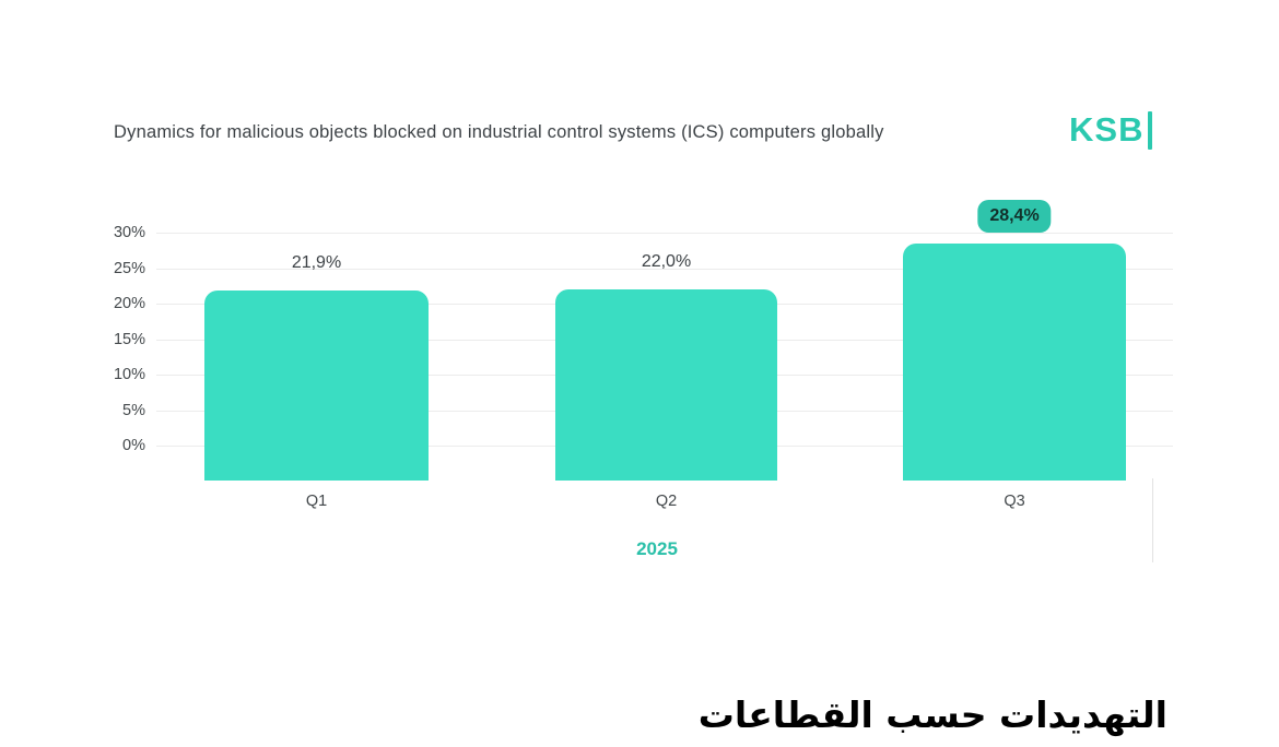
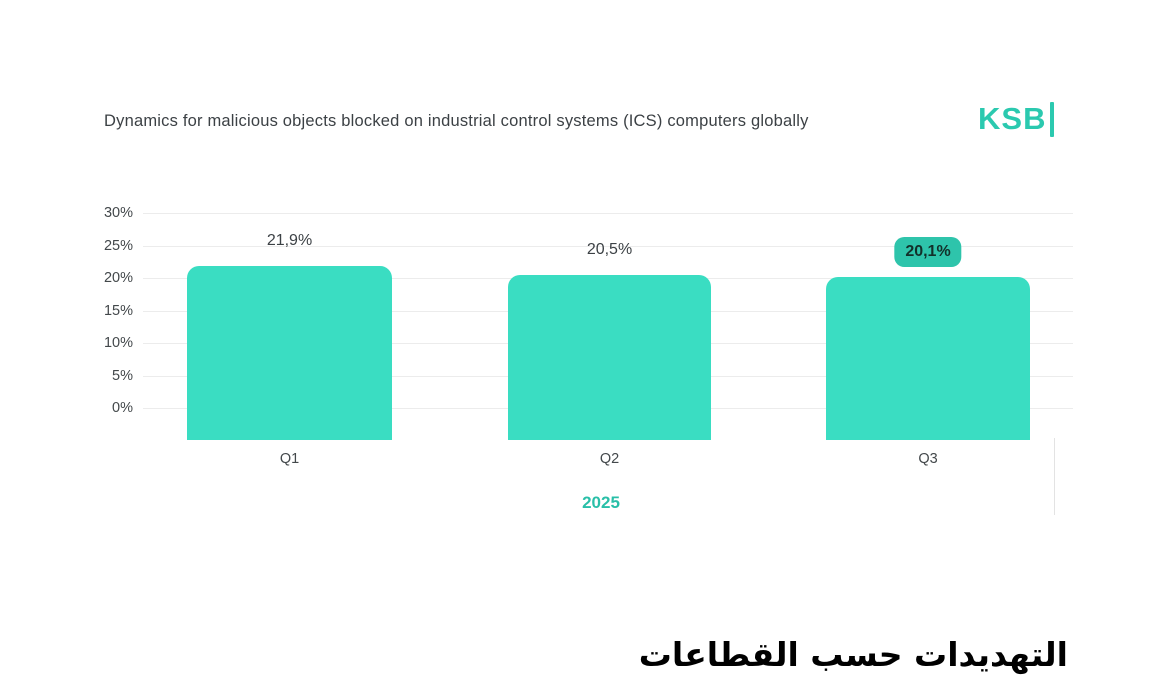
Q2: 22,0% -> 20,5%
Q3: 28,4% -> 20,1%
